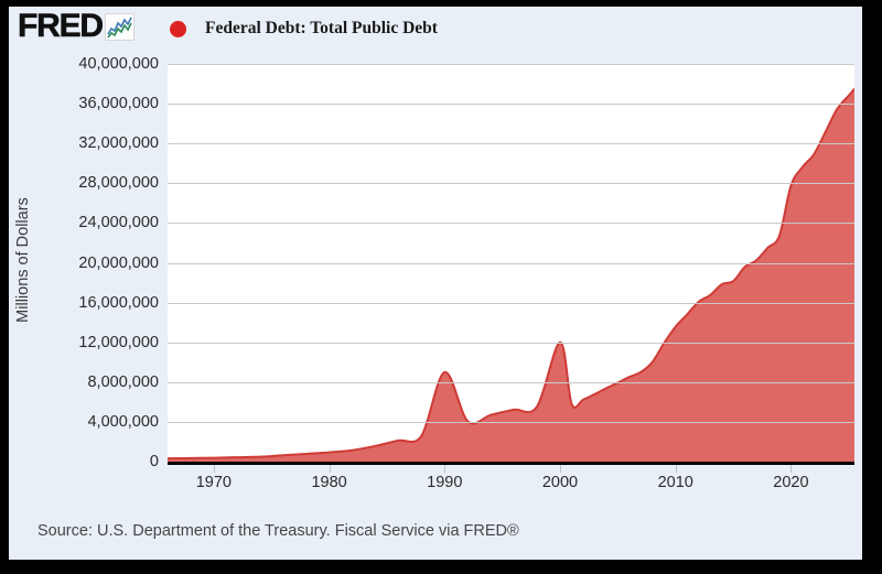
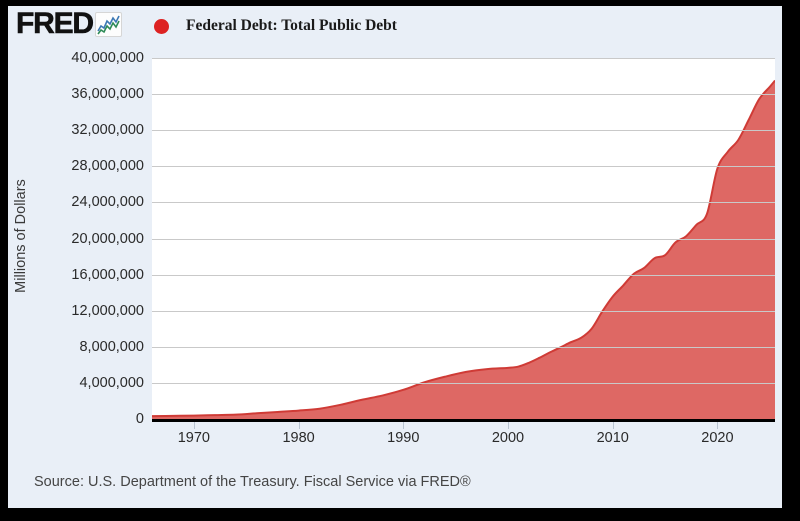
1990: 9000000 -> 3000000
2000: 12000000 -> 6000000
